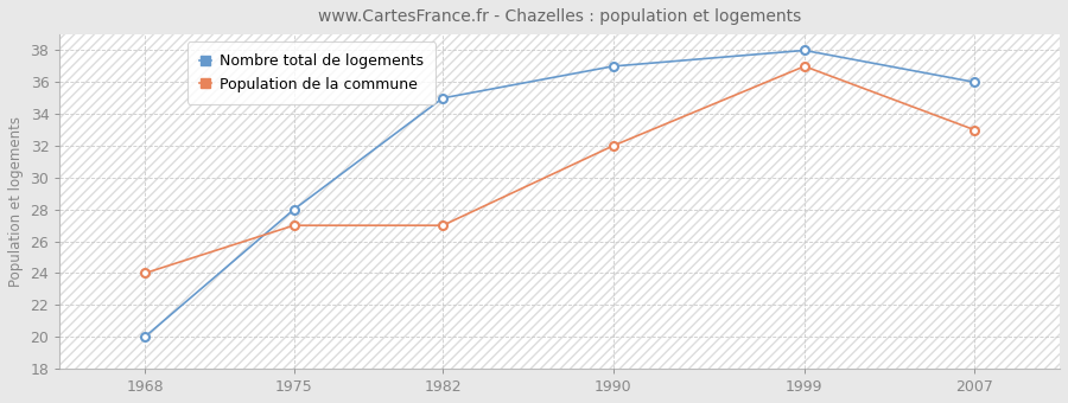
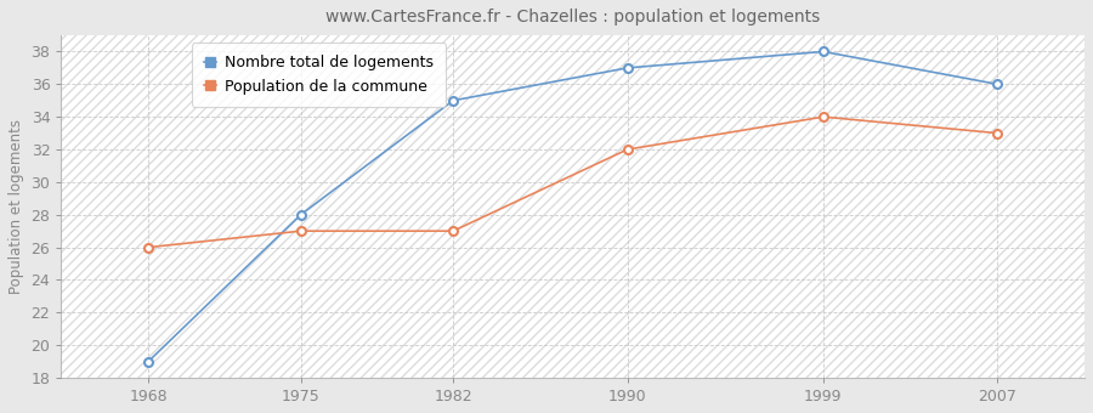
Nombre total de logements/1968: 20 -> 19
Population de la commune/1968: 24 -> 26
Population de la commune/1999: 37 -> 34
